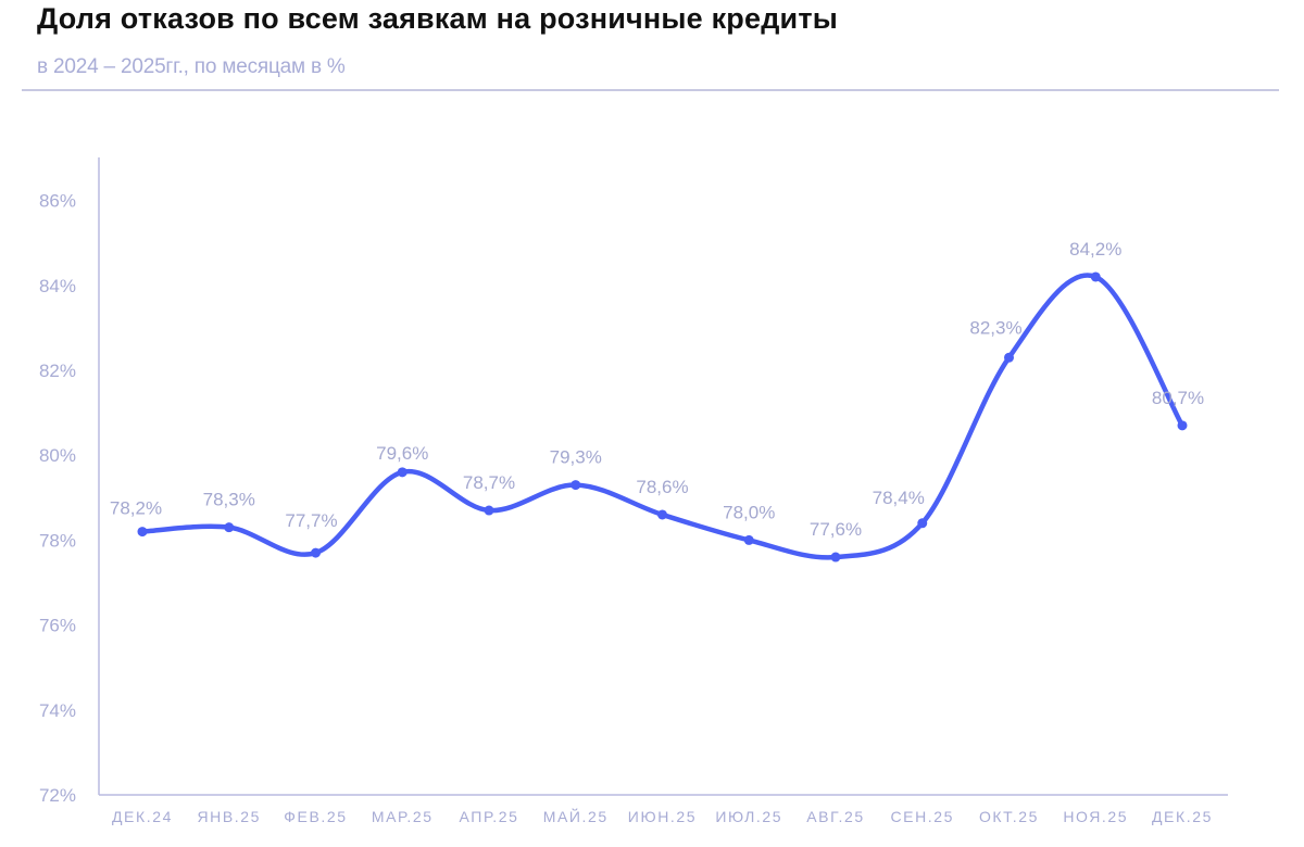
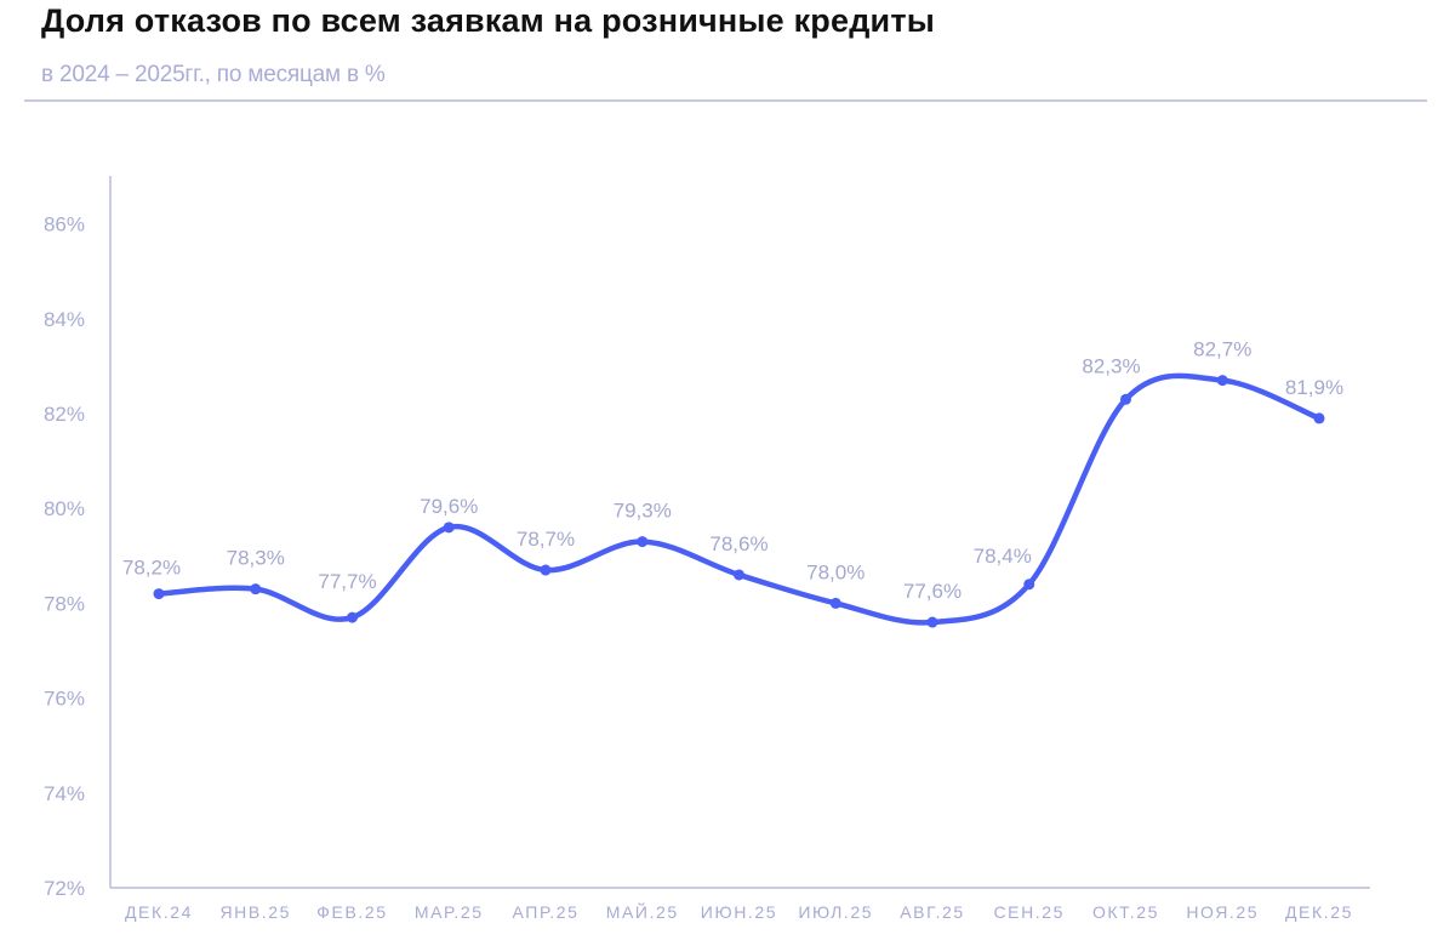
НОЯ.25: 84,2% -> 82,7%
ДЕК.25: 80,7% -> 81,9%
